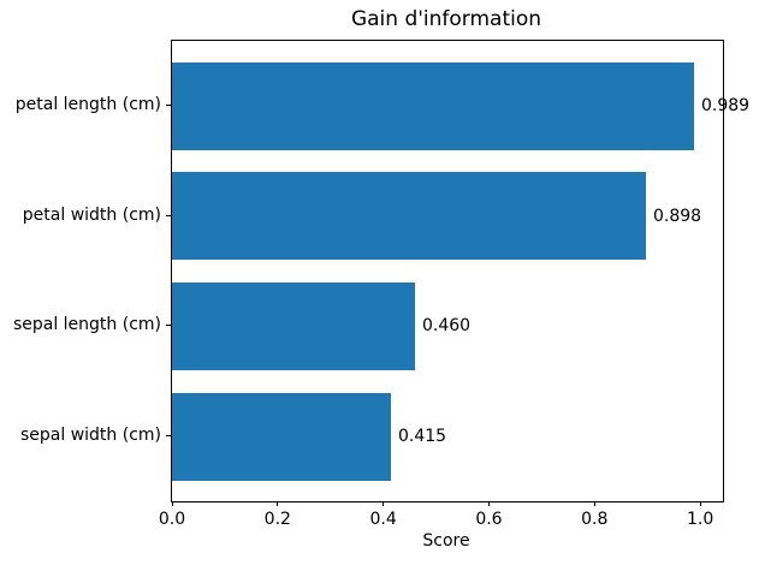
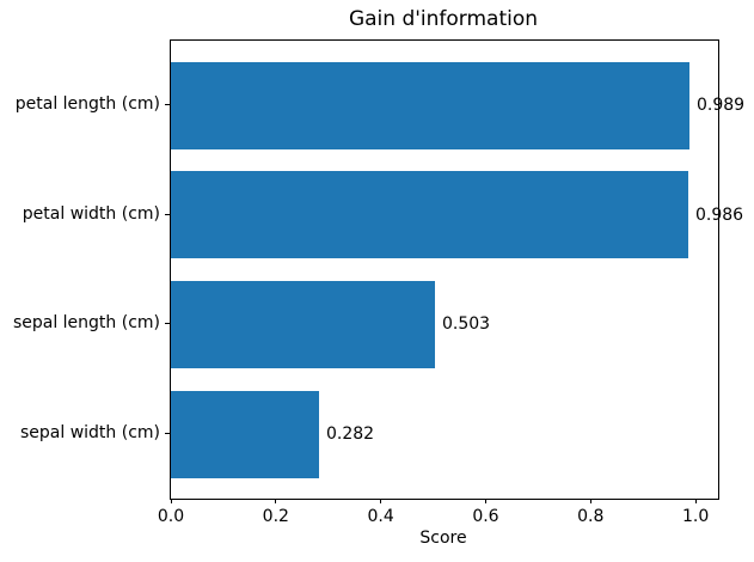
petal width (cm): 0.898 -> 0.986
sepal length (cm): 0.460 -> 0.503
sepal width (cm): 0.415 -> 0.282
